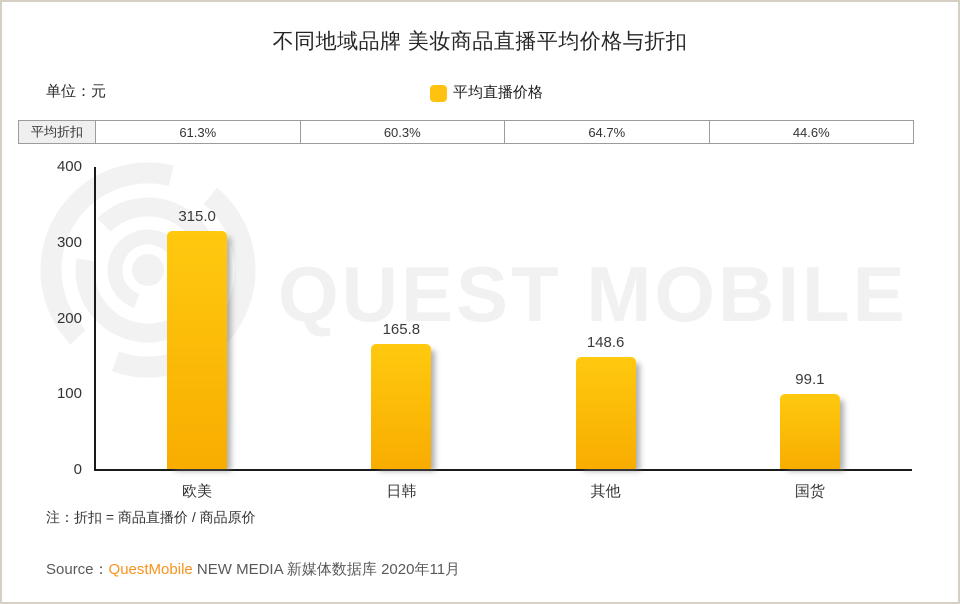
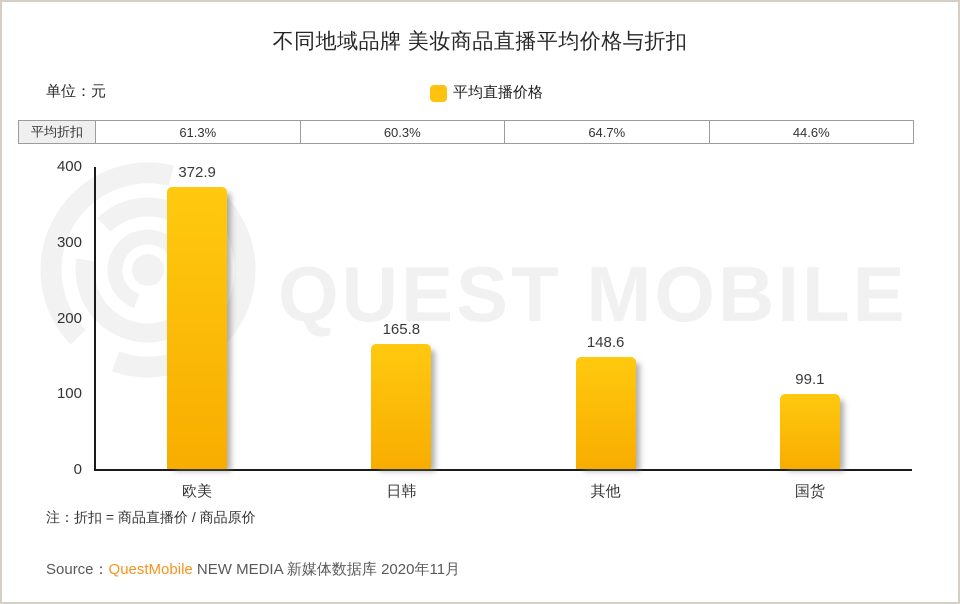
欧美: 315.0 -> 372.9
